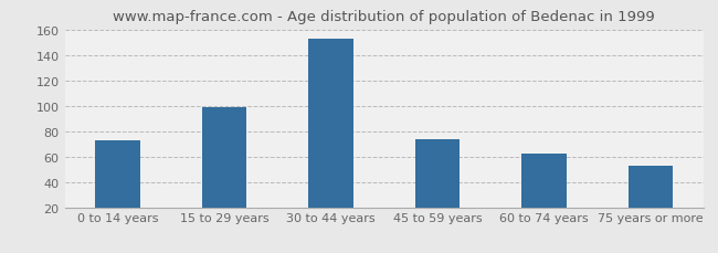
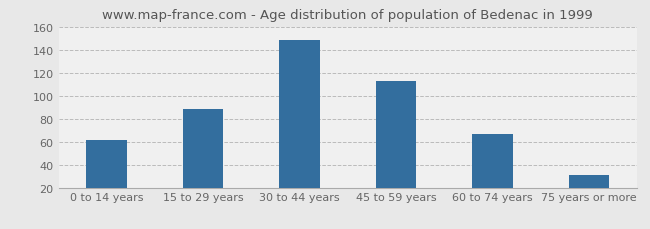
0 to 14 years: 73 -> 61
15 to 29 years: 99 -> 88
30 to 44 years: 153 -> 148
45 to 59 years: 74 -> 113
60 to 74 years: 62 -> 67
75 years or more: 53 -> 31
